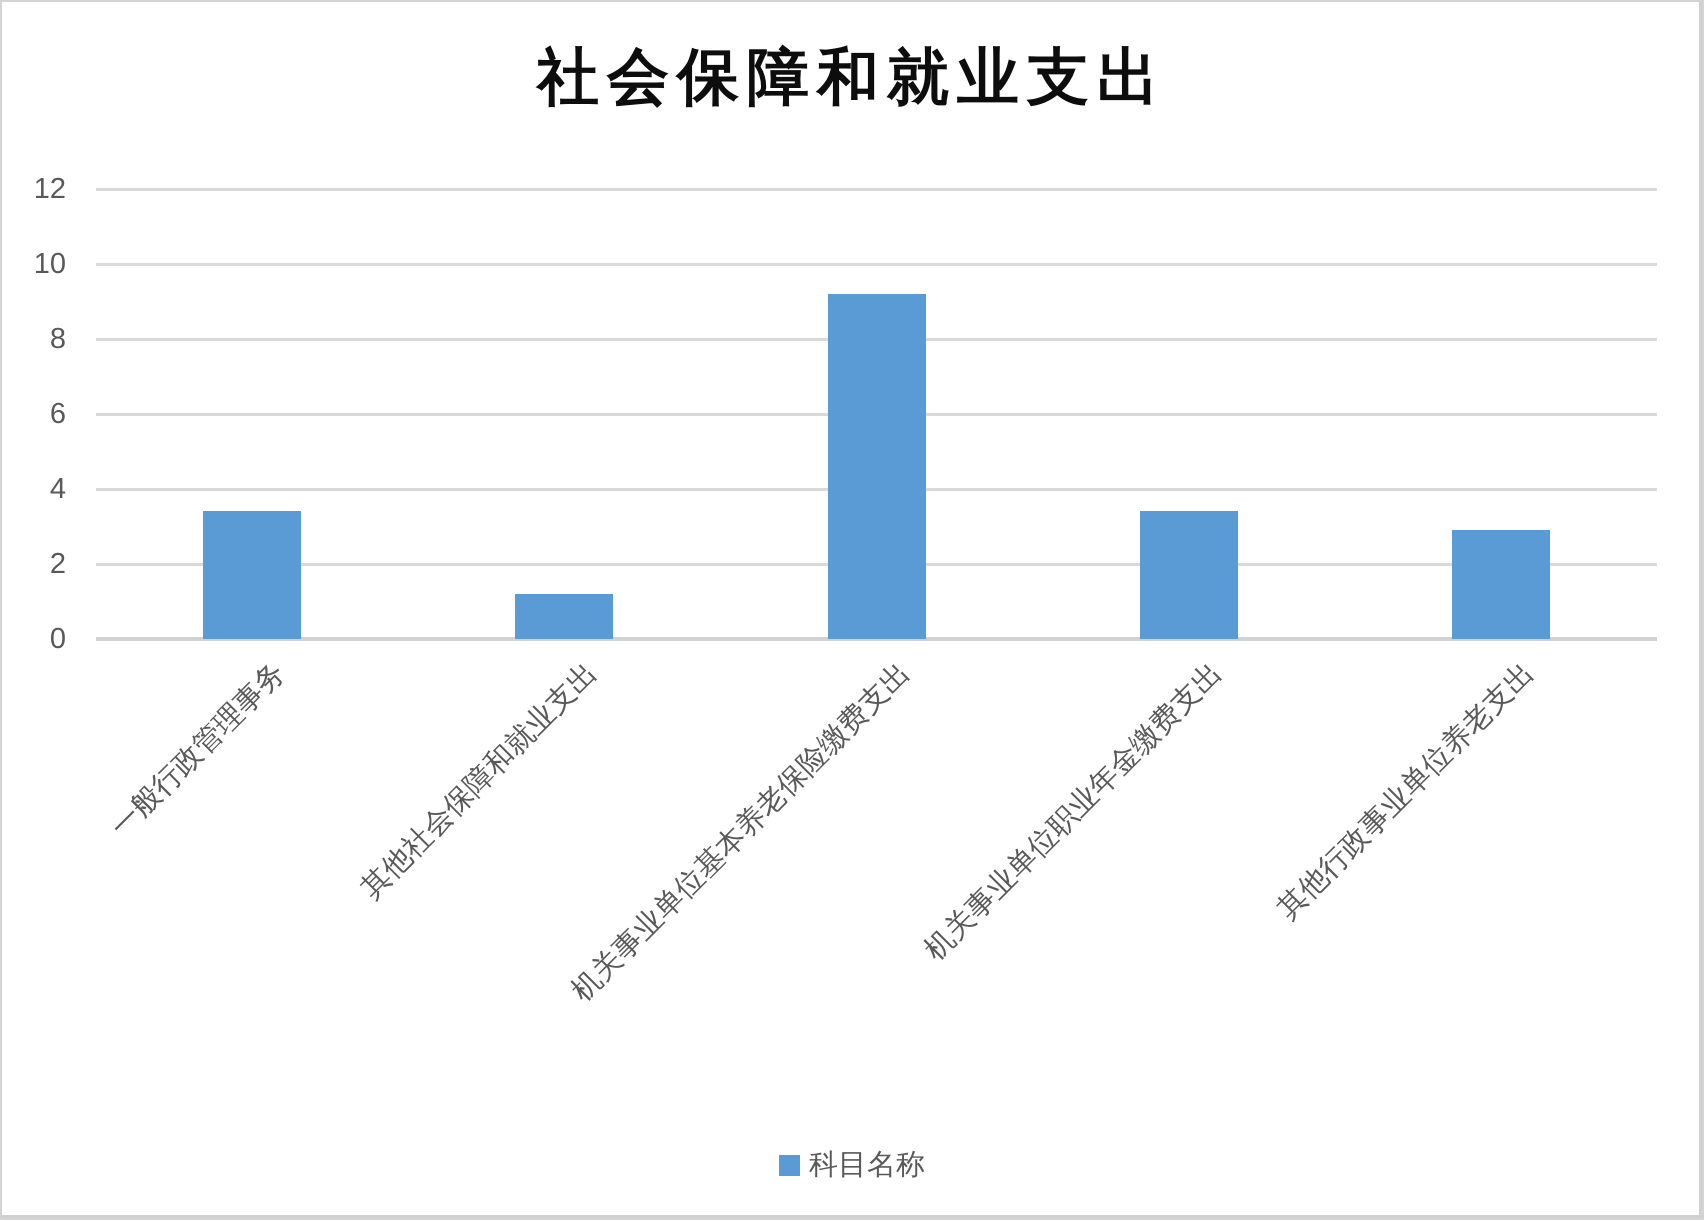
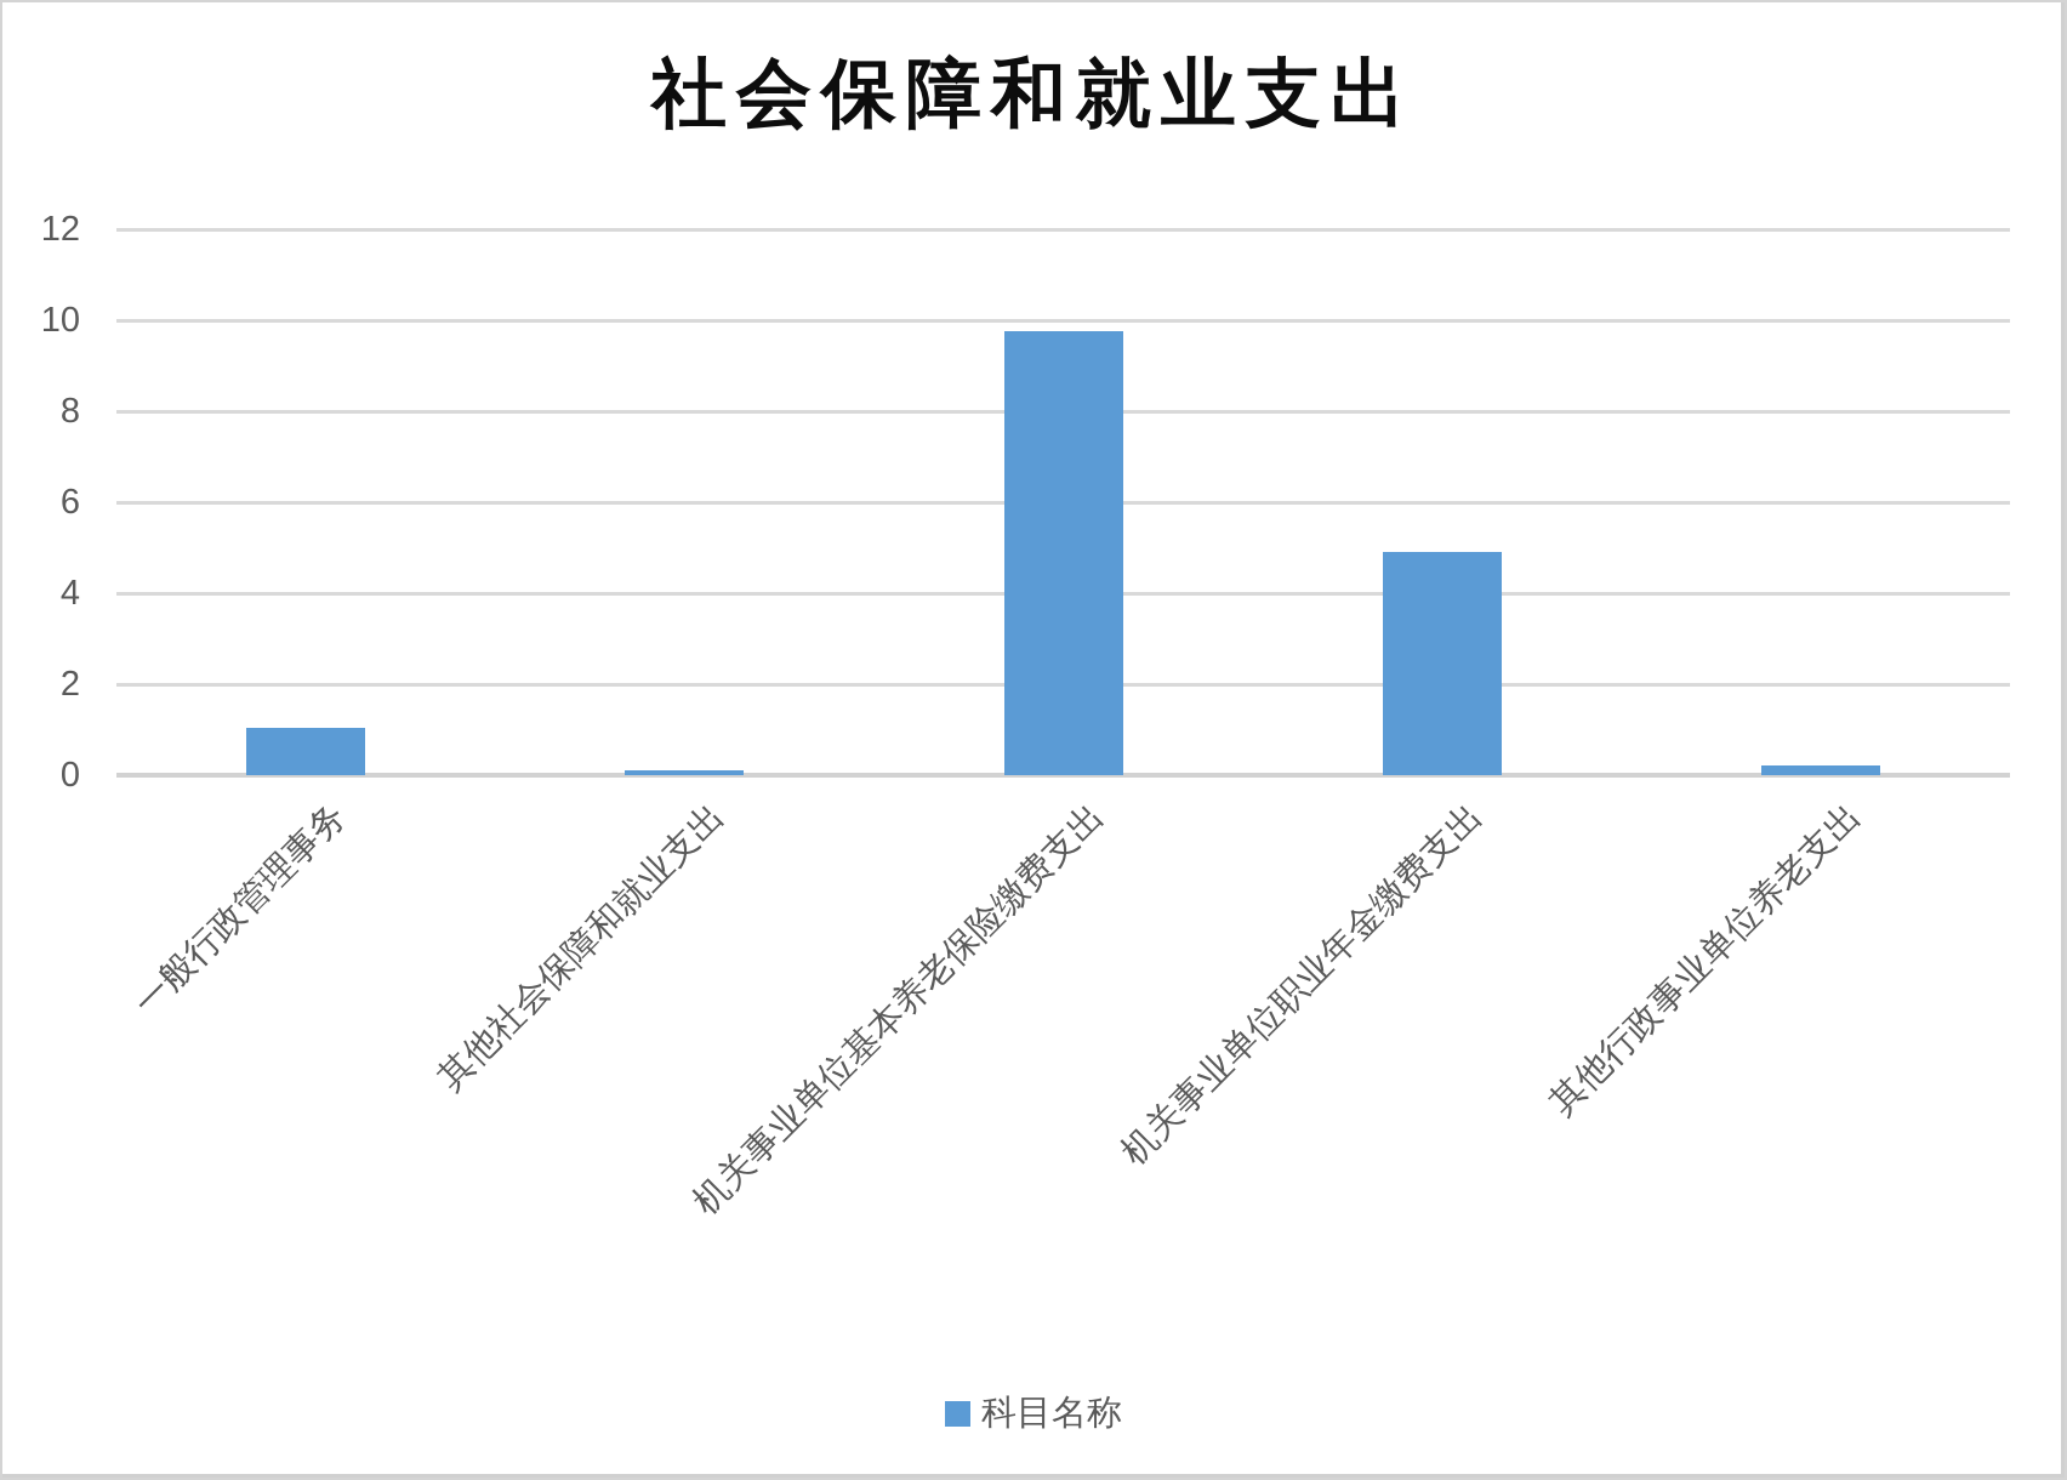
一般行政管理事务: 3.4 -> 1.1
其他社会保障和就业支出: 1.2 -> 0.1
机关事业单位基本养老保险缴费支出: 9.2 -> 9.8
机关事业单位职业年金缴费支出: 3.4 -> 4.9
其他行政事业单位养老支出: 2.9 -> 0.2
